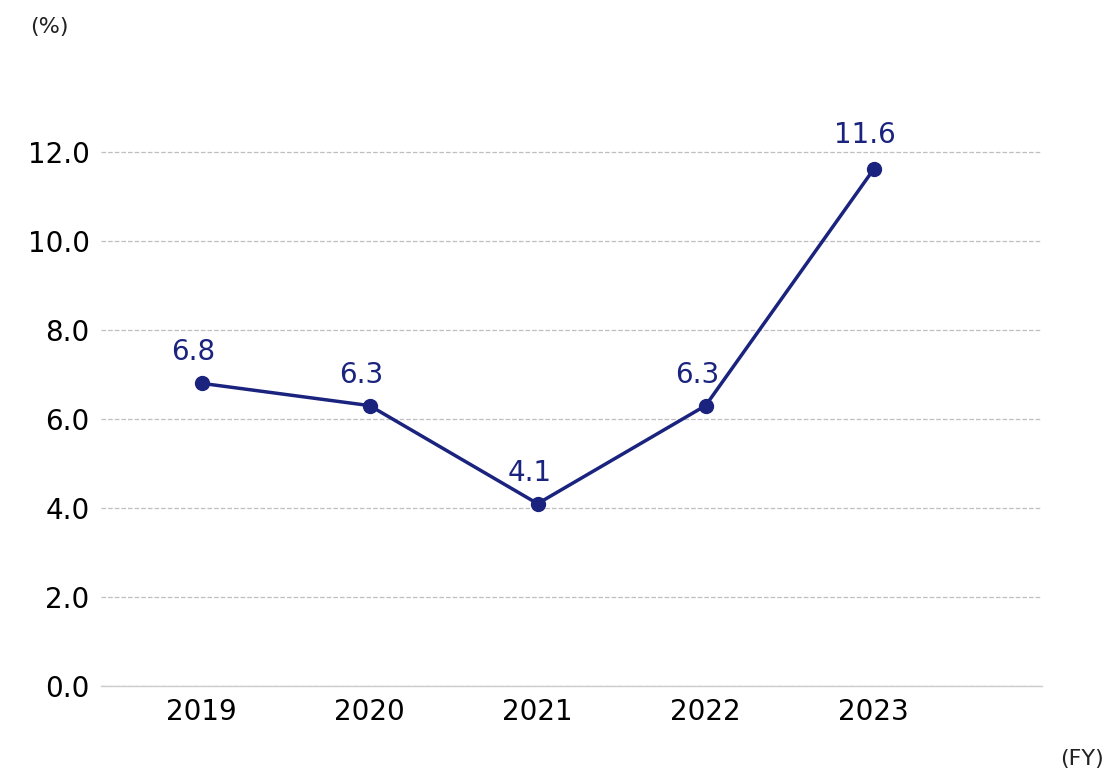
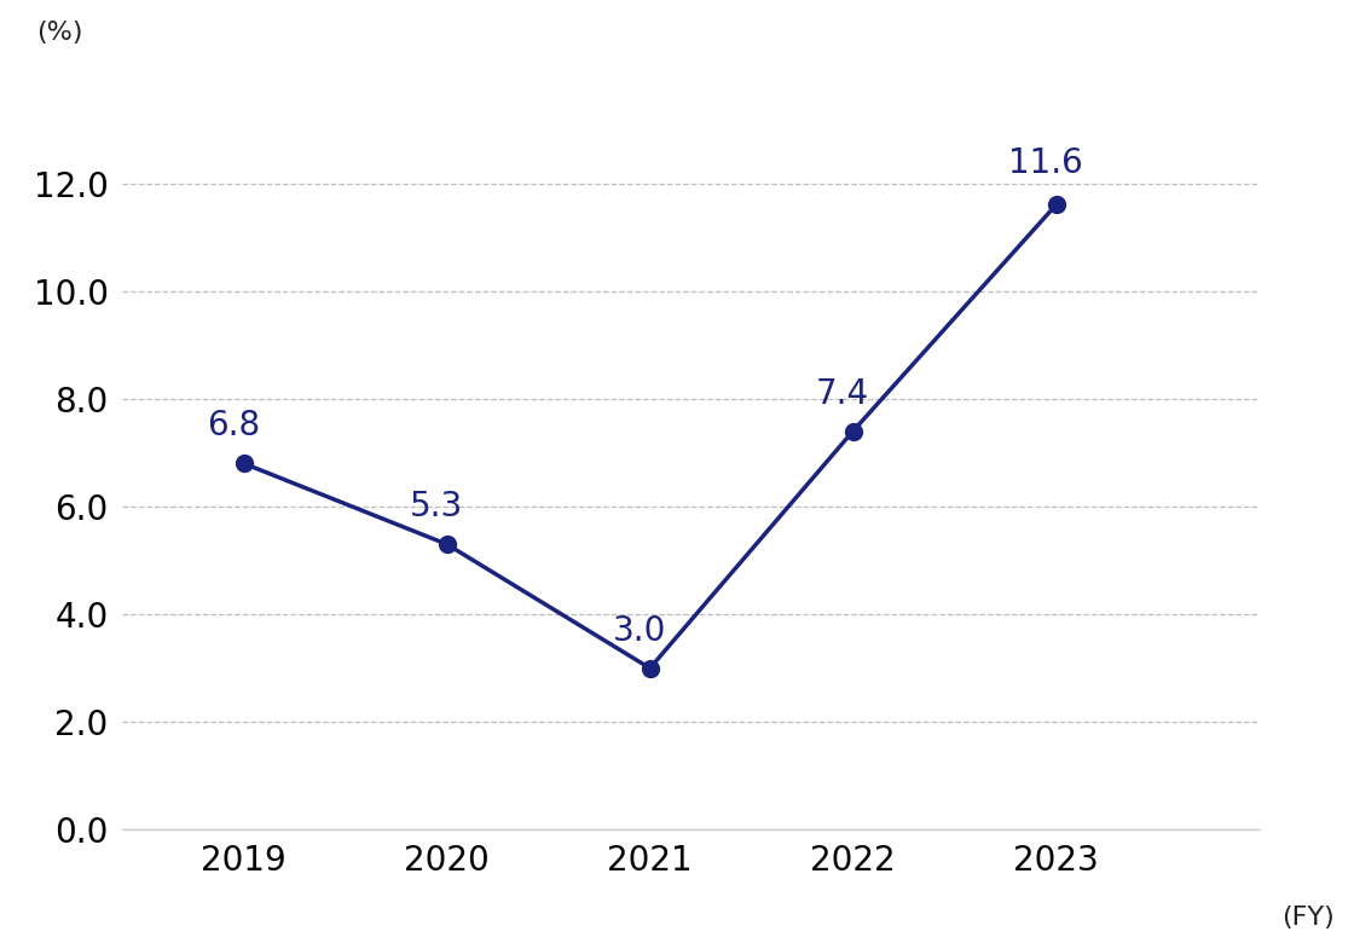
2020: 6.3 -> 5.3
2021: 4.1 -> 3.0
2022: 6.3 -> 7.4
